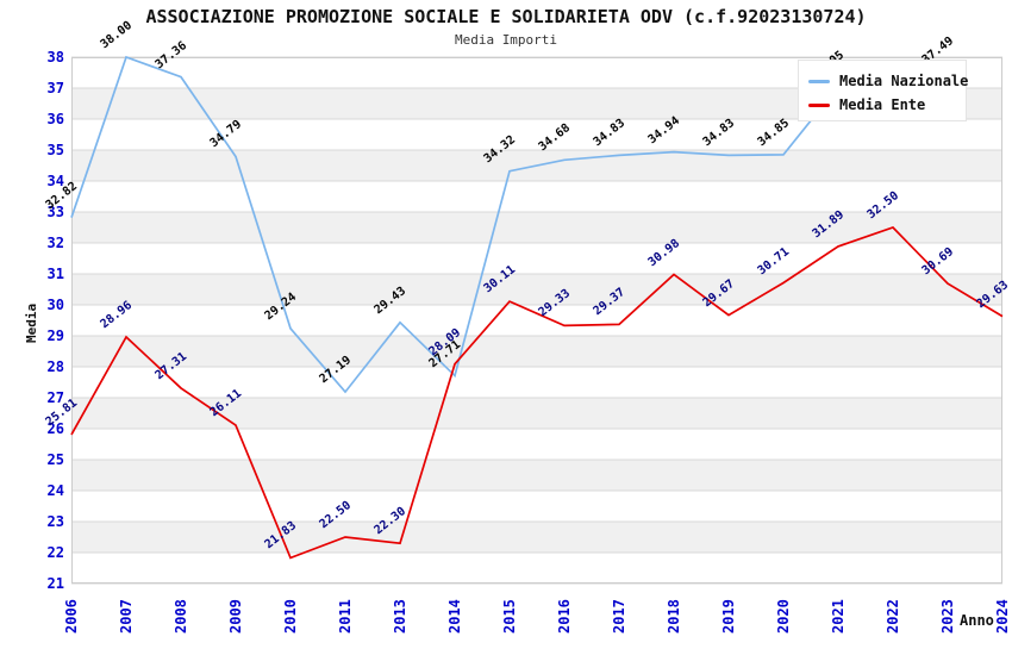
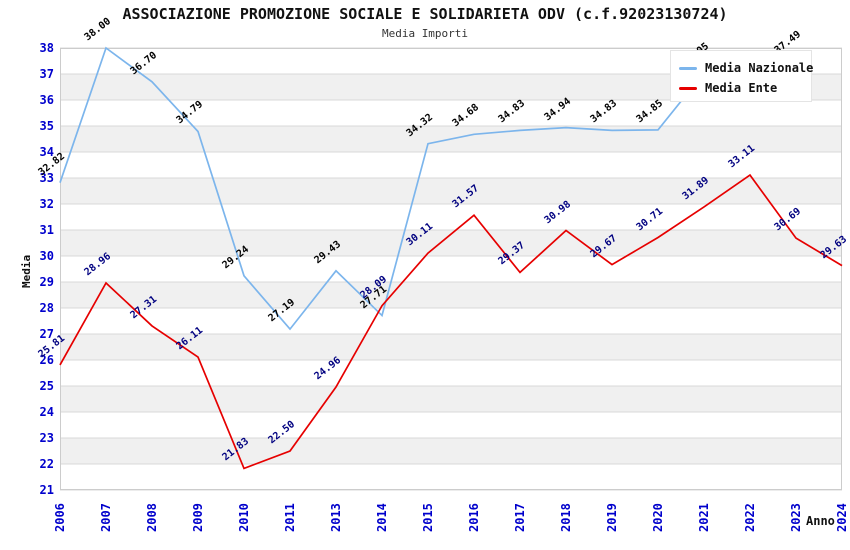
Media Nazionale/2008: 37.36 -> 36.70
Media Ente/2013: 22.30 -> 24.96
Media Ente/2016: 29.33 -> 31.57
Media Ente/2022: 32.50 -> 33.11
